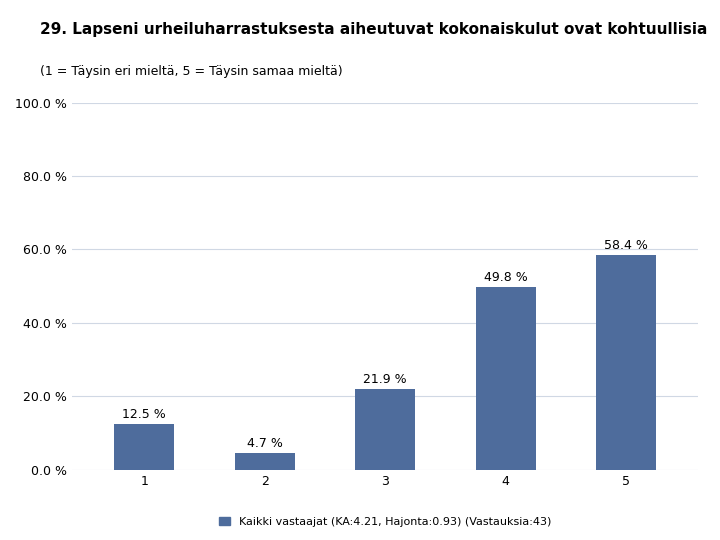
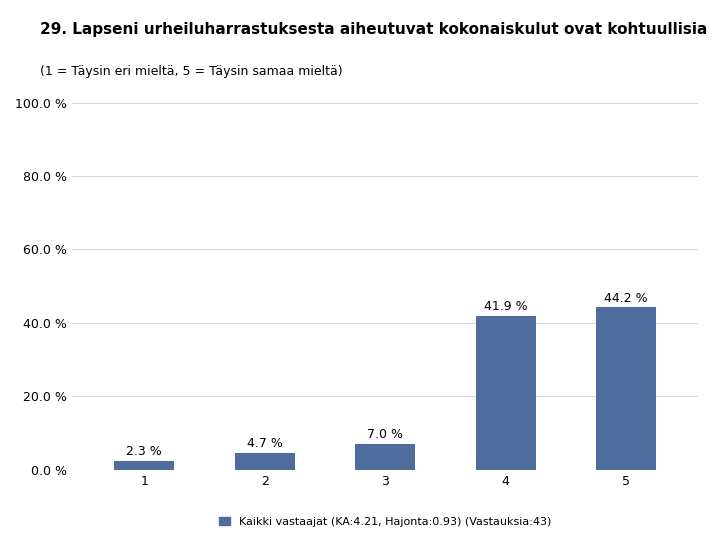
1: 12.5 -> 2.3
3: 21.9 -> 7.0
4: 49.8 -> 41.9
5: 58.4 -> 44.2
